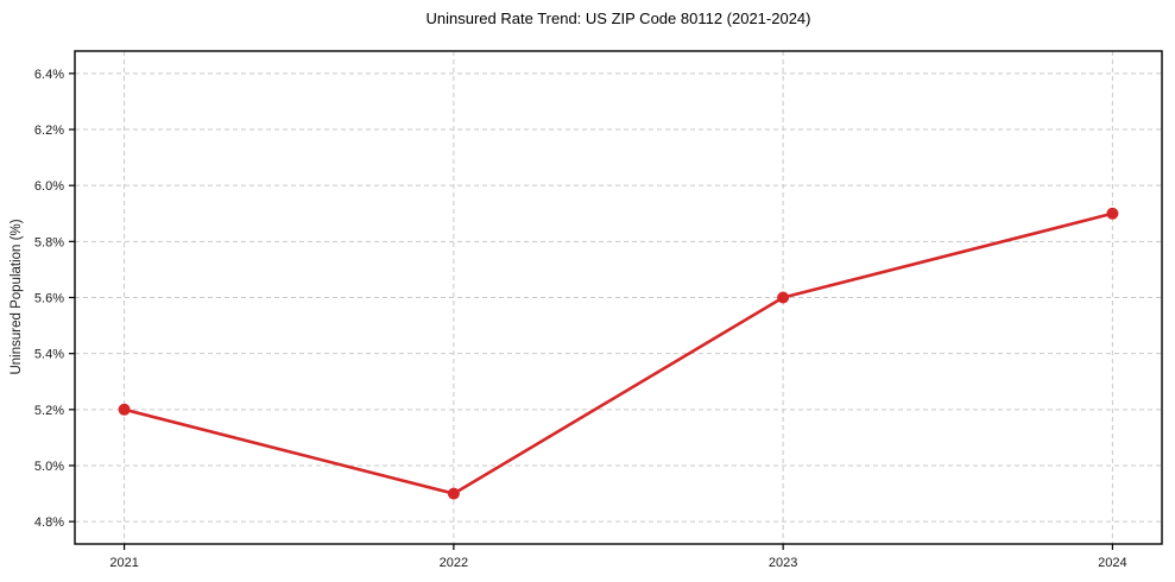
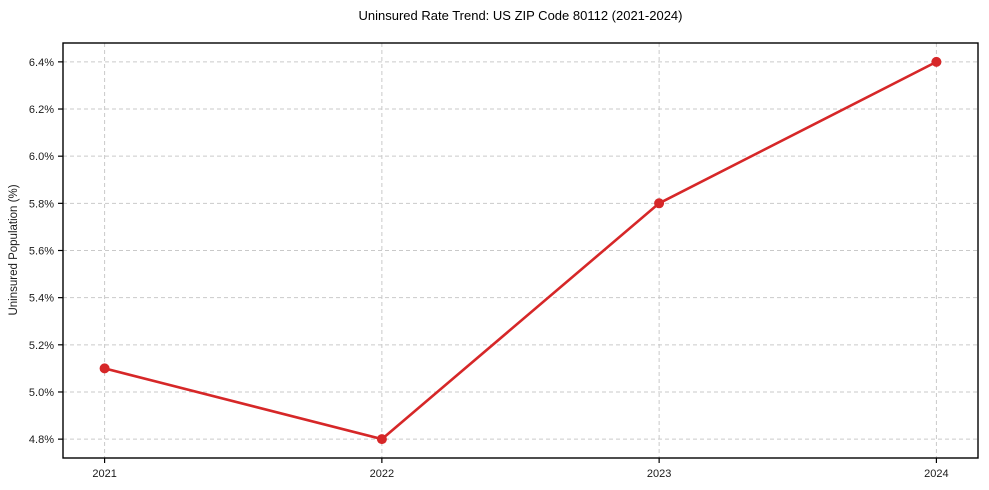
2021: 5.2% -> 5.1%
2022: 4.9% -> 4.8%
2023: 5.6% -> 5.8%
2024: 5.9% -> 6.4%
